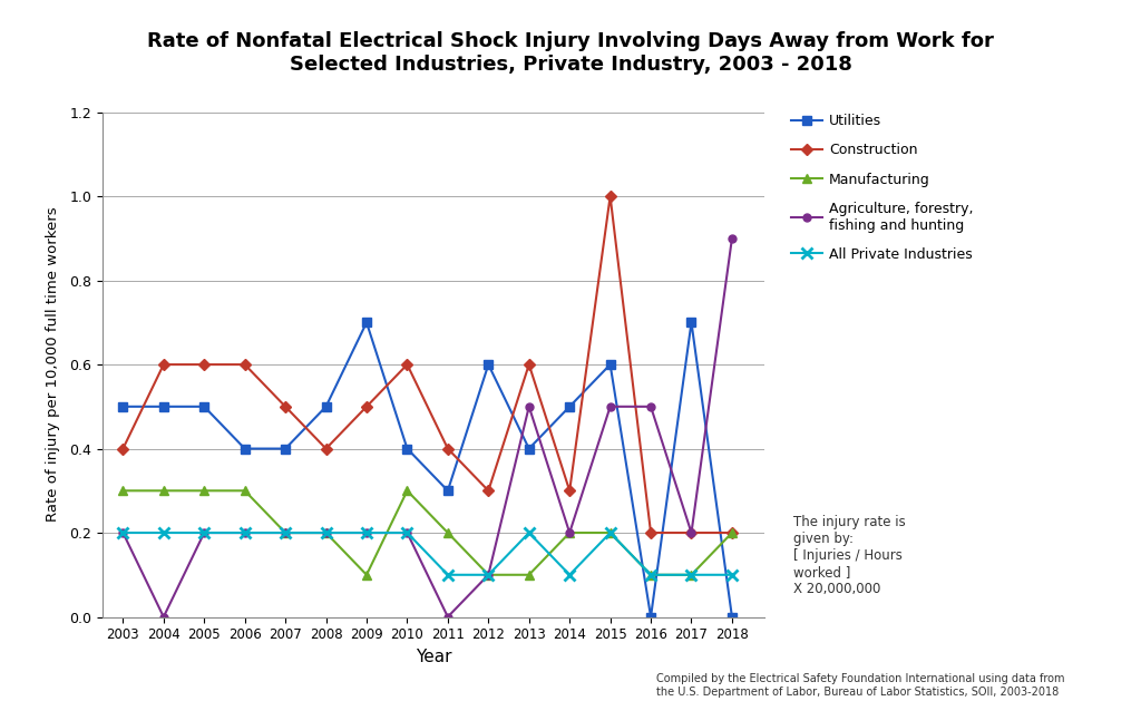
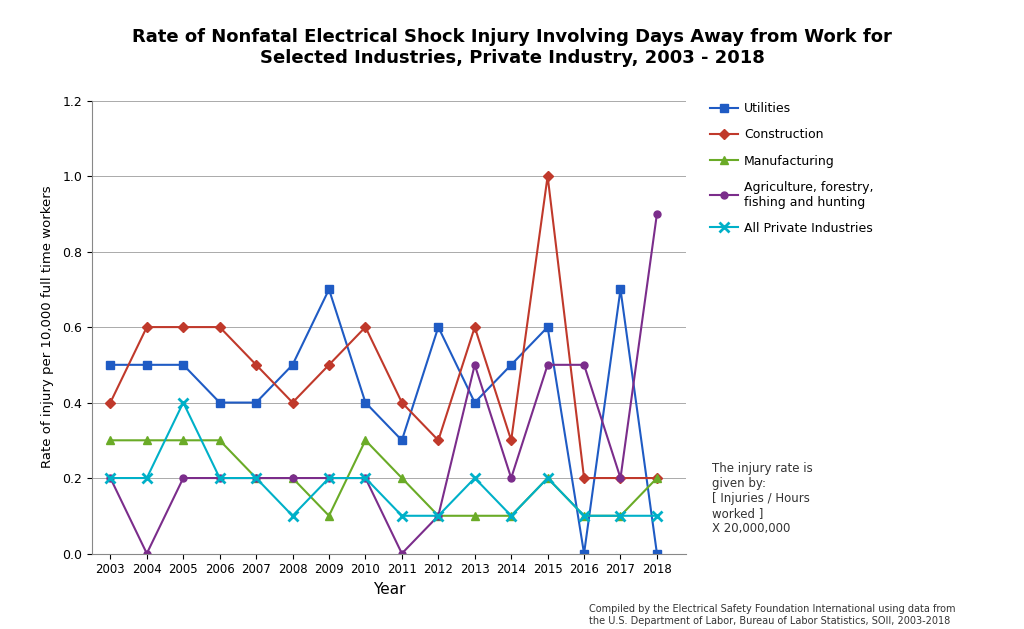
All Private Industries/2005: 0.2 -> 0.4
All Private Industries/2008: 0.2 -> 0.1
Manufacturing/2014: 0.2 -> 0.1
